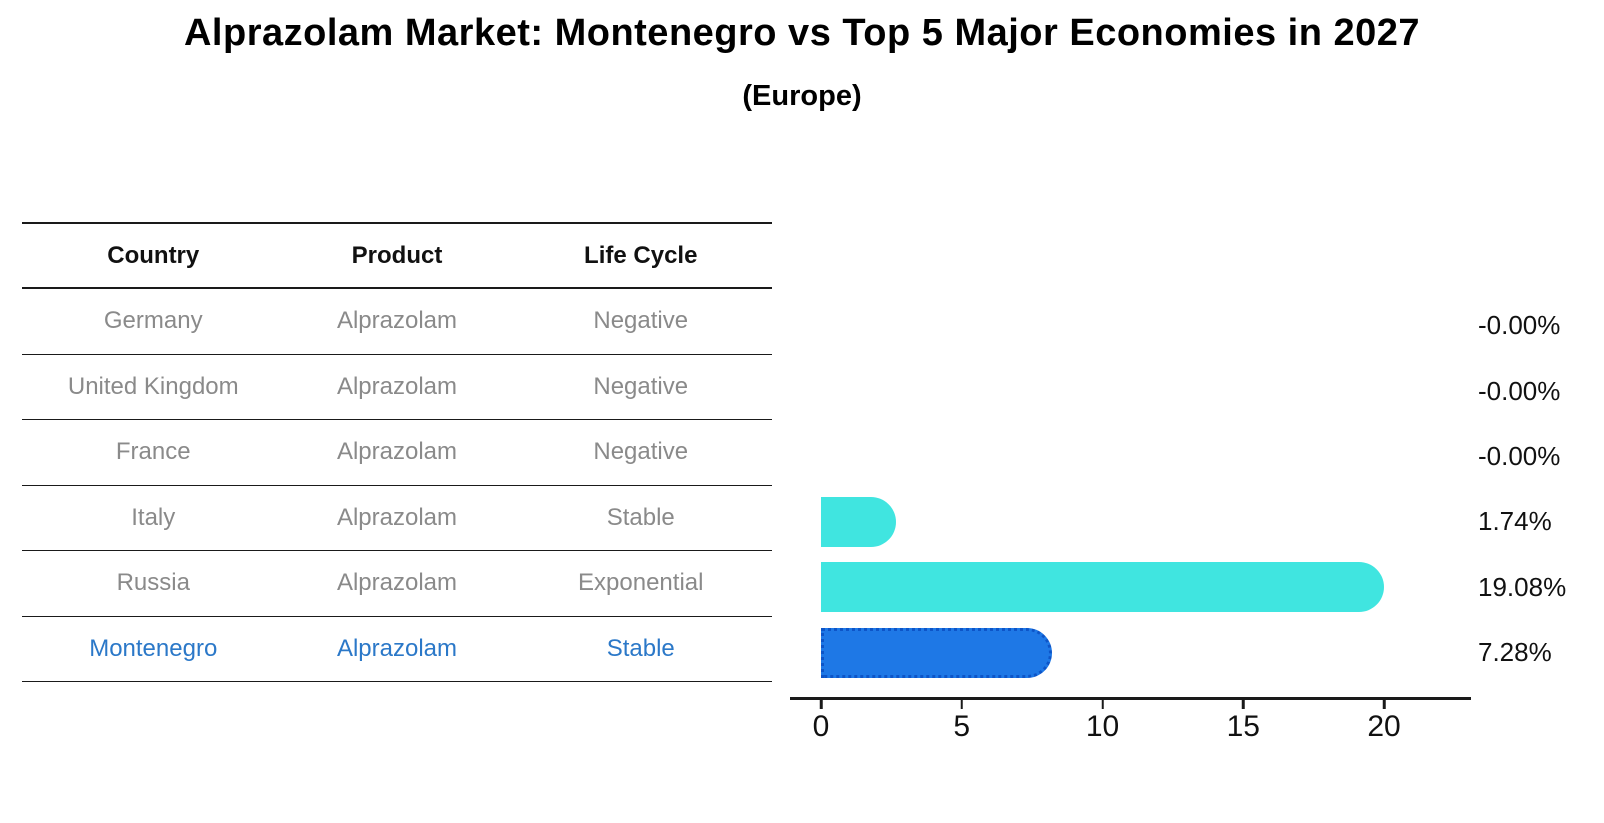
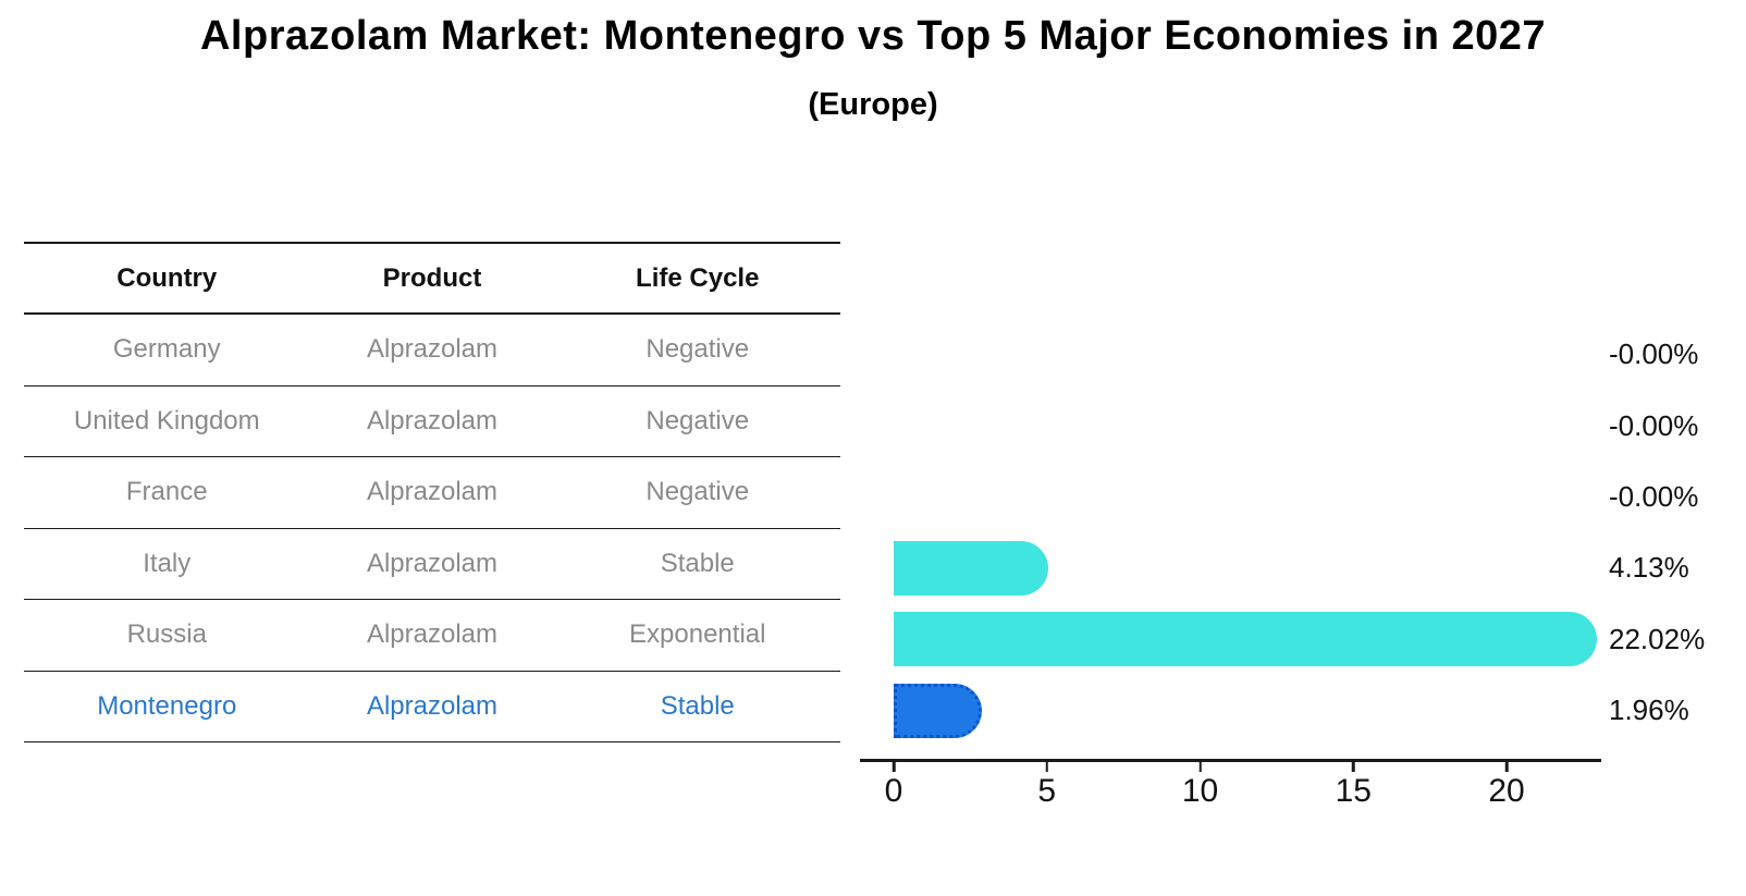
Italy: 1.74% -> 4.13%
Russia: 19.08% -> 22.02%
Montenegro: 7.28% -> 1.96%
